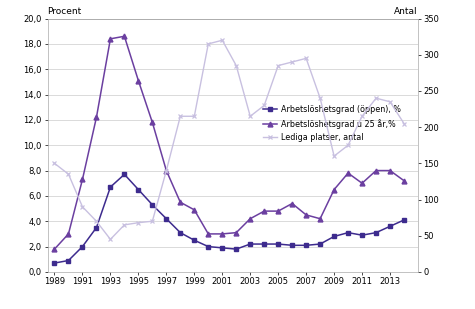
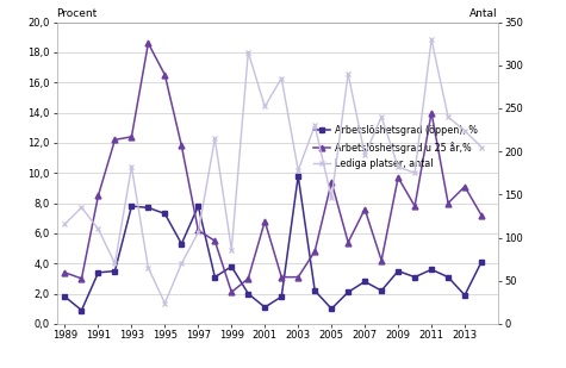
Arbetslöshetsgrad (öppen), %/1989: 0,7 -> 1,8
Arbetslöshetsgrad u 25 år,%/1989: 1,8 -> 3,4
Lediga platser, antal/1989: 150 -> 116
Arbetslöshetsgrad (öppen), %/1991: 2,0 -> 3,4
Arbetslöshetsgrad u 25 år,%/1991: 7,3 -> 8,5
Lediga platser, antal/1991: 90 -> 110
Arbetslöshetsgrad (öppen), %/1993: 6,7 -> 7,8
Arbetslöshetsgrad u 25 år,%/1993: 18,4 -> 12,4
Lediga platser, antal/1993: 45 -> 182
Arbetslöshetsgrad (öppen), %/1995: 6,5 -> 7,3
Arbetslöshetsgrad u 25 år,%/1995: 15,1 -> 16,5
Lediga platser, antal/1995: 68 -> 24
Arbetslöshetsgrad (öppen), %/1997: 4,2 -> 7,8
Arbetslöshetsgrad u 25 år,%/1997: 8,0 -> 6,2
Lediga platser, antal/1997: 140 -> 106
Arbetslöshetsgrad (öppen), %/1999: 2,5 -> 3,8
Arbetslöshetsgrad u 25 år,%/1999: 4,9 -> 2,1
Lediga platser, antal/1999: 215 -> 86
Arbetslöshetsgrad (öppen), %/2001: 1,9 -> 1,1
Arbetslöshetsgrad u 25 år,%/2001: 3,0 -> 6,8
Lediga platser, antal/2001: 320 -> 252
Arbetslöshetsgrad (öppen), %/2003: 2,2 -> 9,8
Arbetslöshetsgrad u 25 år,%/2003: 4,2 -> 3,1
Lediga platser, antal/2003: 215 -> 178
Arbetslöshetsgrad (öppen), %/2005: 2,2 -> 1,0
Arbetslöshetsgrad u 25 år,%/2005: 4,8 -> 9,4
Lediga platser, antal/2005: 285 -> 146
Arbetslöshetsgrad (öppen), %/2007: 2,1 -> 2,8
Arbetslöshetsgrad u 25 år,%/2007: 4,5 -> 7,6
Lediga platser, antal/2007: 295 -> 196
Arbetslöshetsgrad (öppen), %/2009: 2,8 -> 3,5
Arbetslöshetsgrad u 25 år,%/2009: 6,5 -> 9,7
Lediga platser, antal/2009: 160 -> 182
Arbetslöshetsgrad (öppen), %/2011: 2,9 -> 3,6
Arbetslöshetsgrad u 25 år,%/2011: 7,0 -> 14,0
Lediga platser, antal/2011: 215 -> 330
Arbetslöshetsgrad (öppen), %/2013: 3,6 -> 1,9
Arbetslöshetsgrad u 25 år,%/2013: 8,0 -> 9,1
Lediga platser, antal/2013: 235 -> 224
